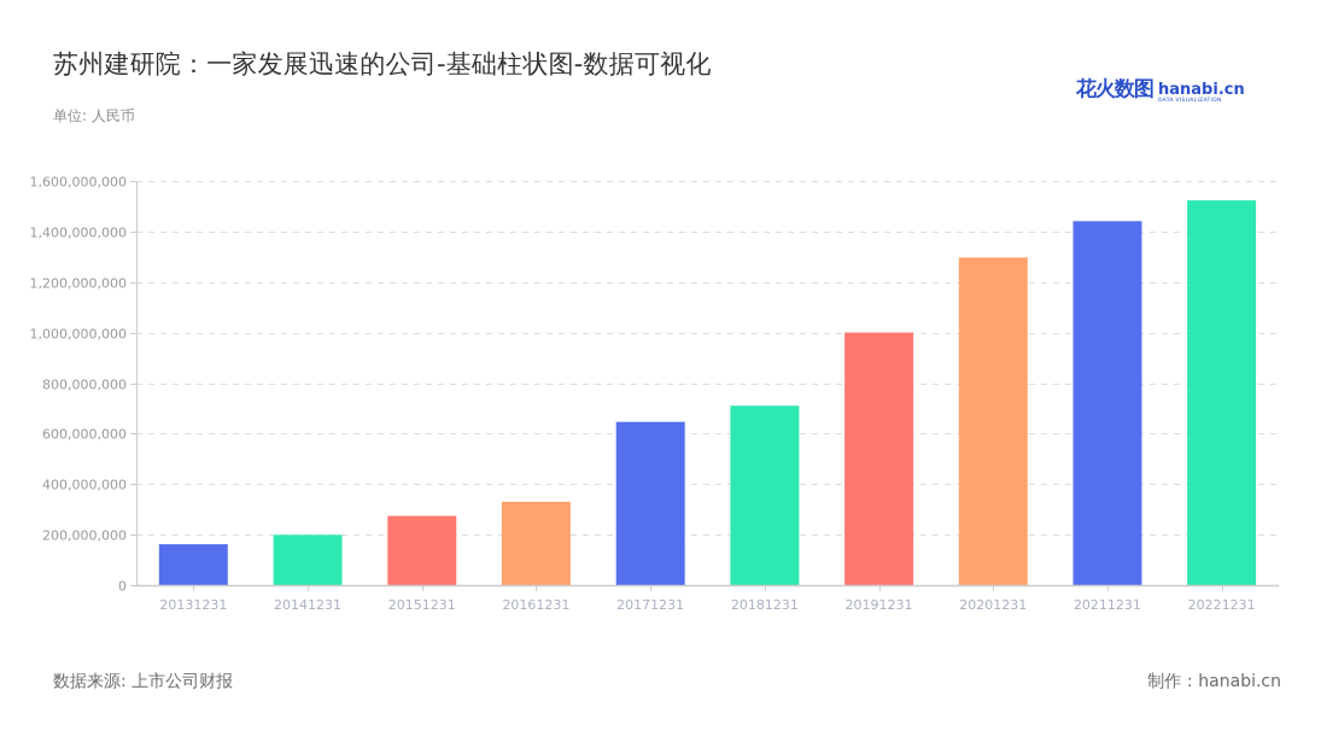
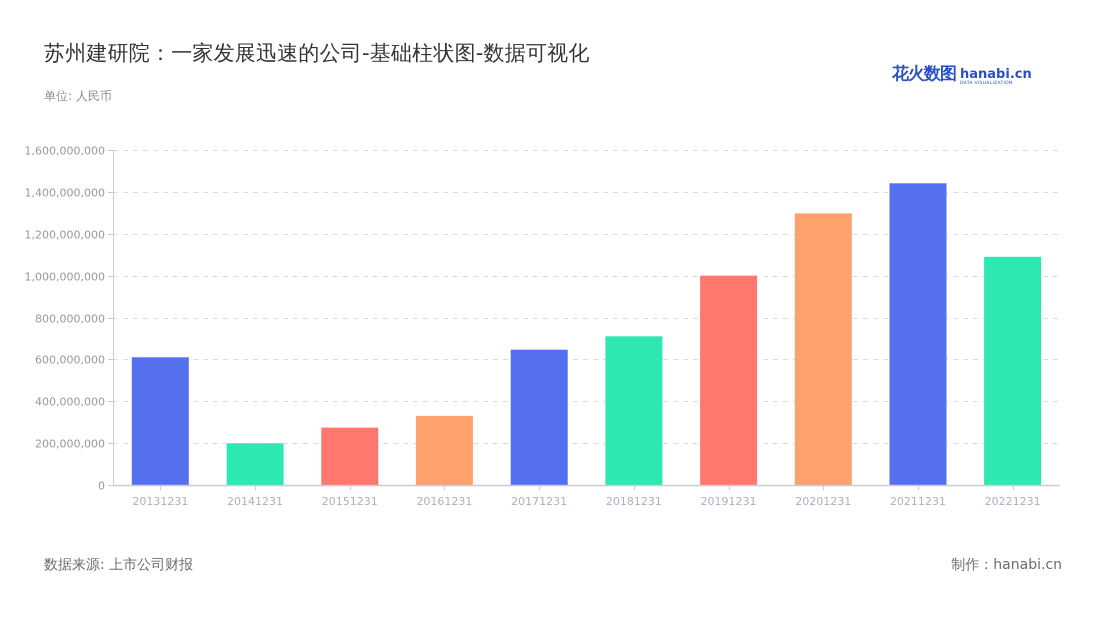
20131231: 160000000 -> 610000000
20221231: 1520000000 -> 1090000000
